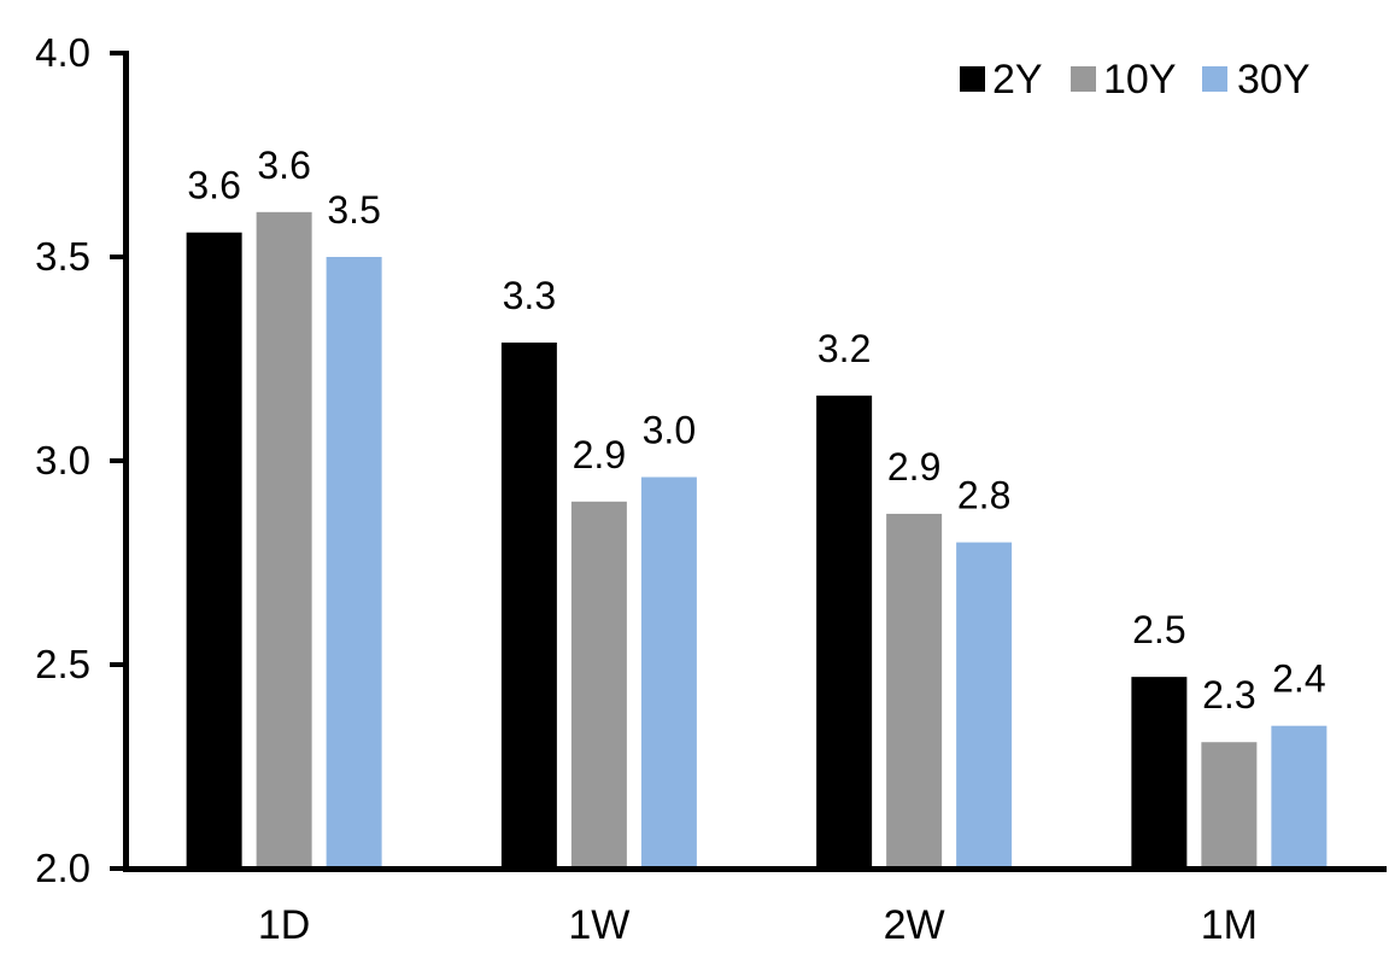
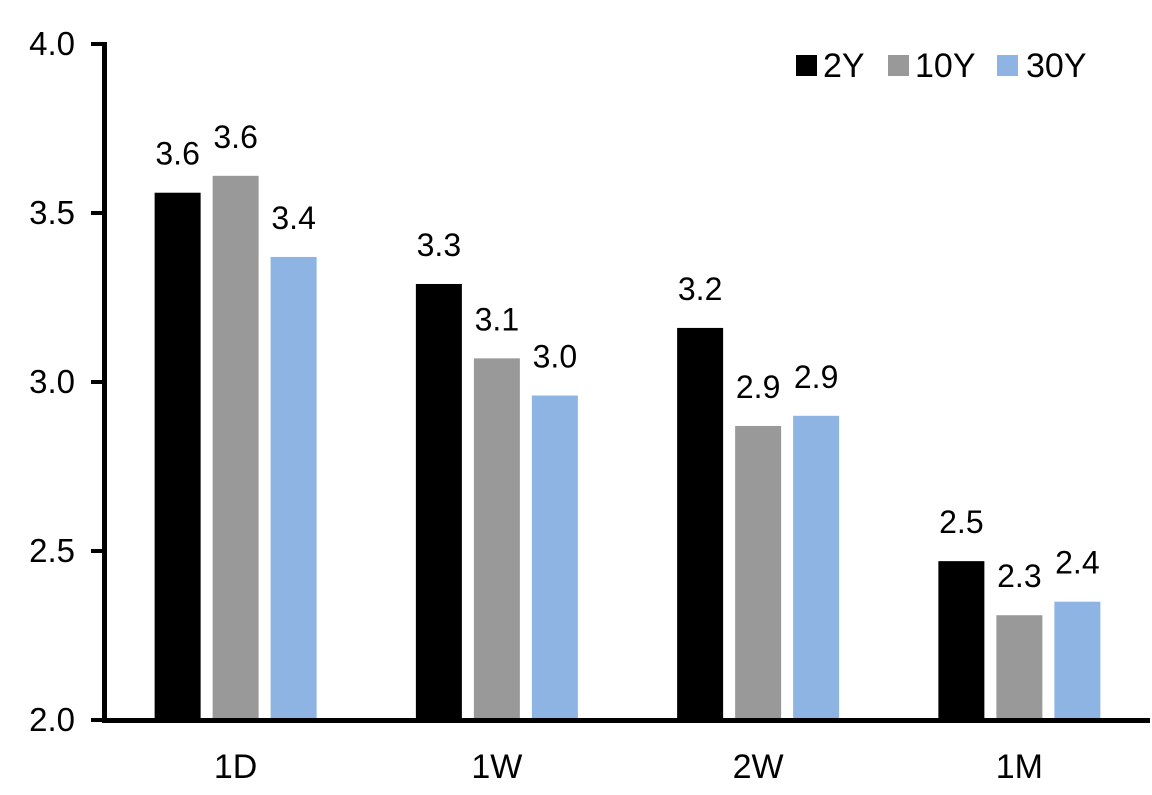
30Y/1D: 3.5 -> 3.4
10Y/1W: 2.9 -> 3.1
30Y/2W: 2.8 -> 2.9
